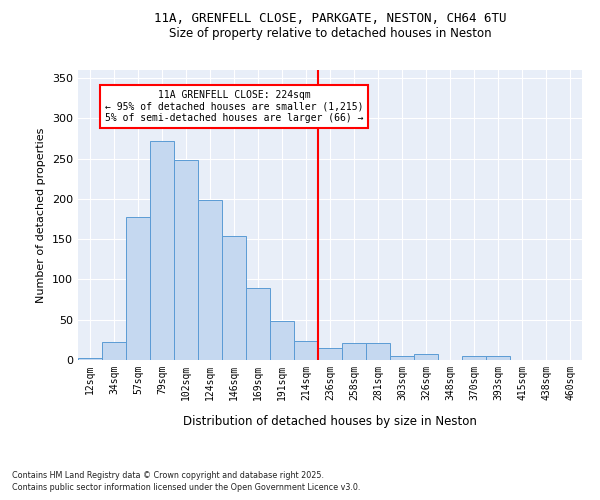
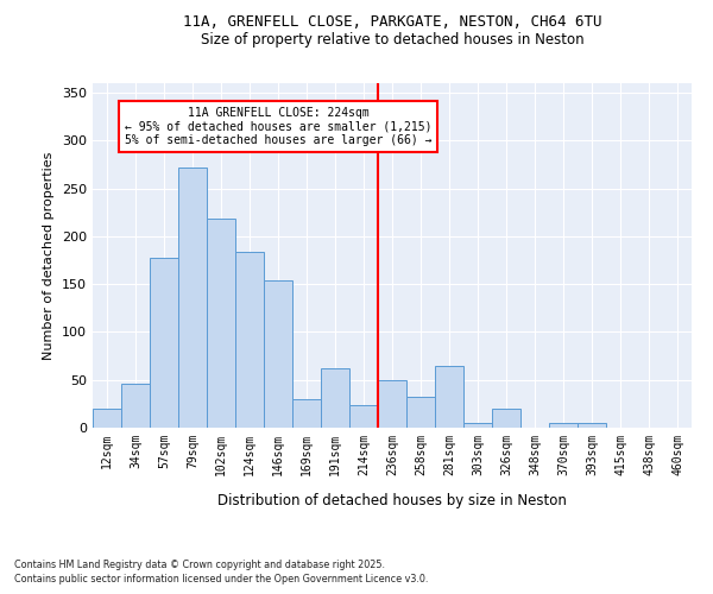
12sqm: 2 -> 20
34sqm: 22 -> 46
102sqm: 248 -> 218
124sqm: 199 -> 184
169sqm: 90 -> 30
191sqm: 48 -> 62
236sqm: 15 -> 50
258sqm: 21 -> 32
281sqm: 21 -> 64
326sqm: 7 -> 20
